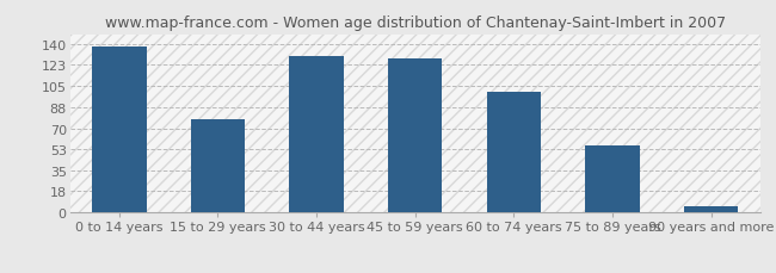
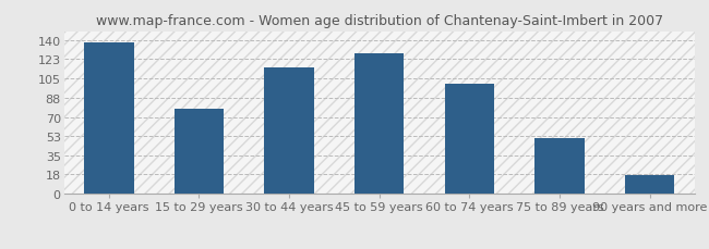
30 to 44 years: 130 -> 115
75 to 89 years: 56 -> 51
90 years and more: 5 -> 17
